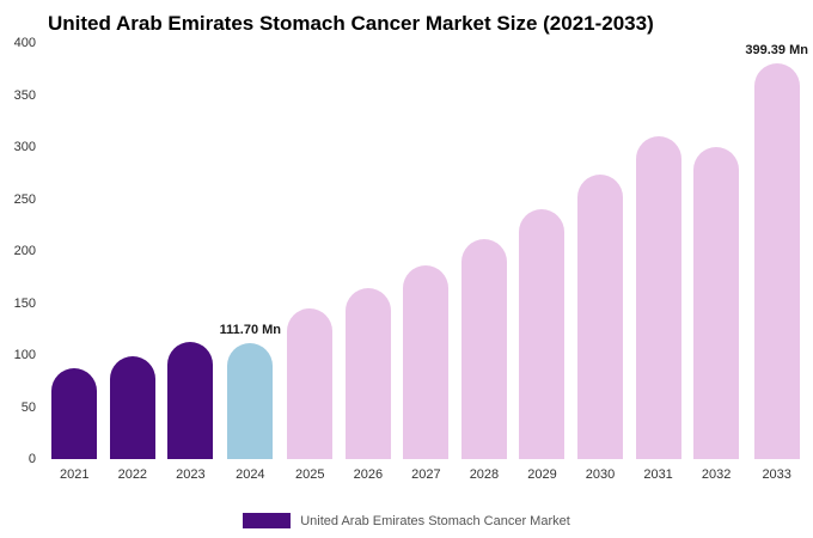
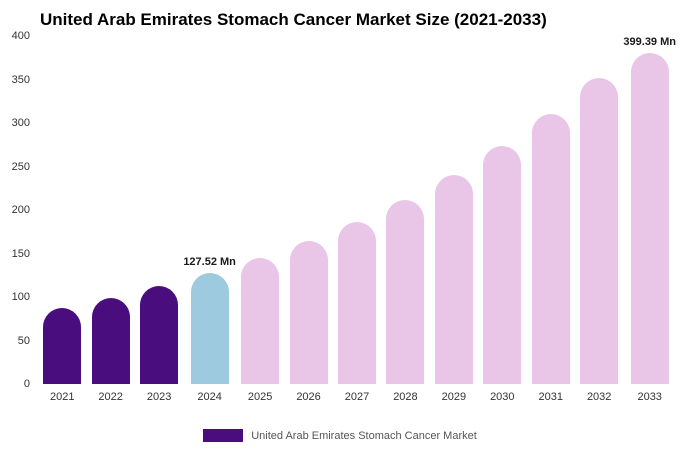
2024: 111.70 -> 127.52
2032: 300 -> 350
